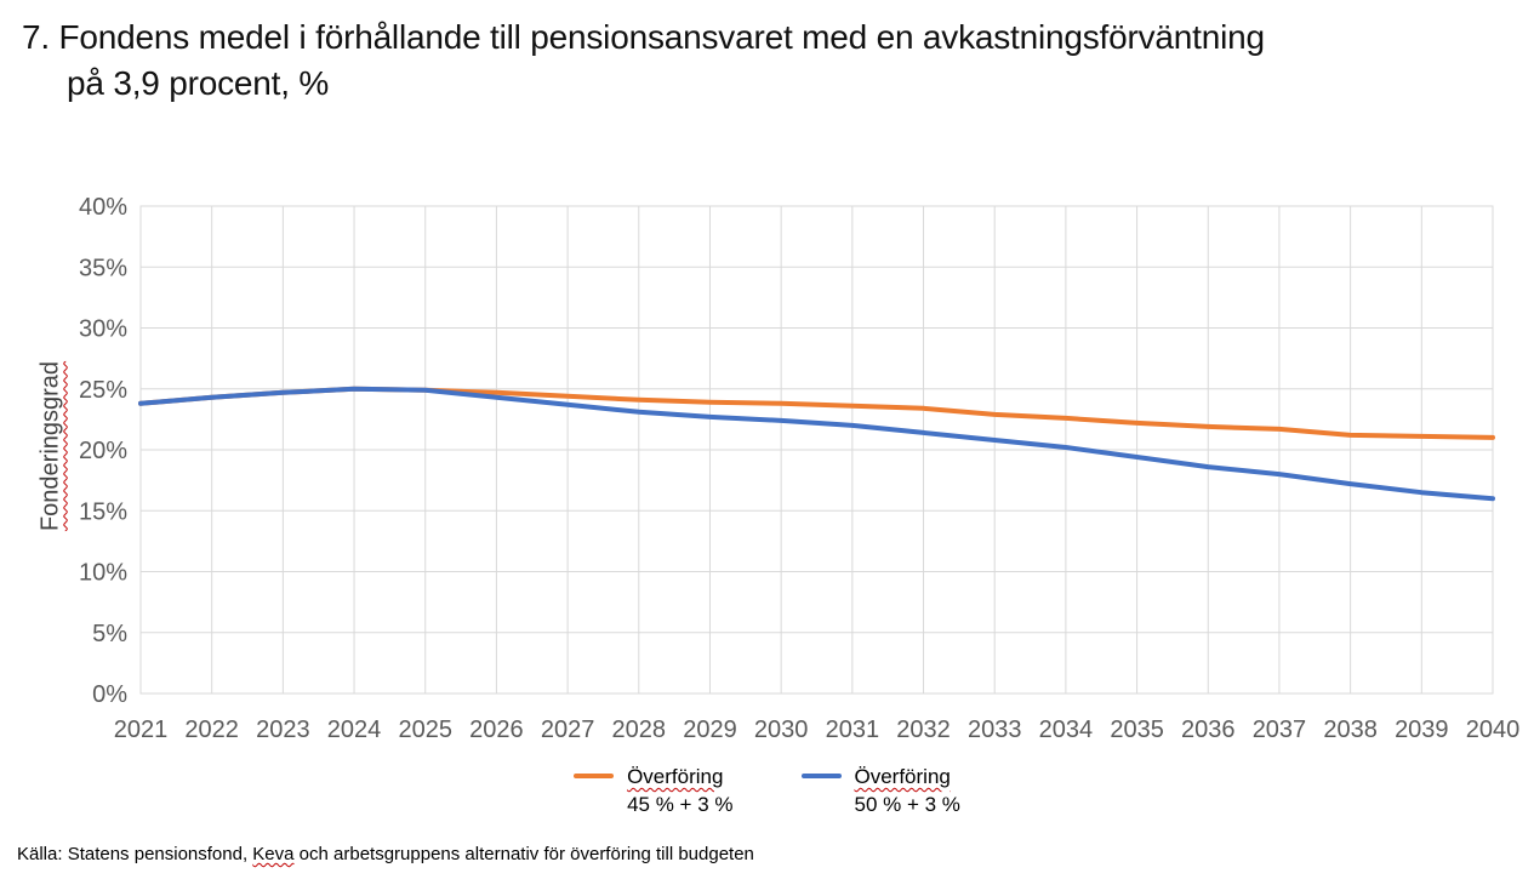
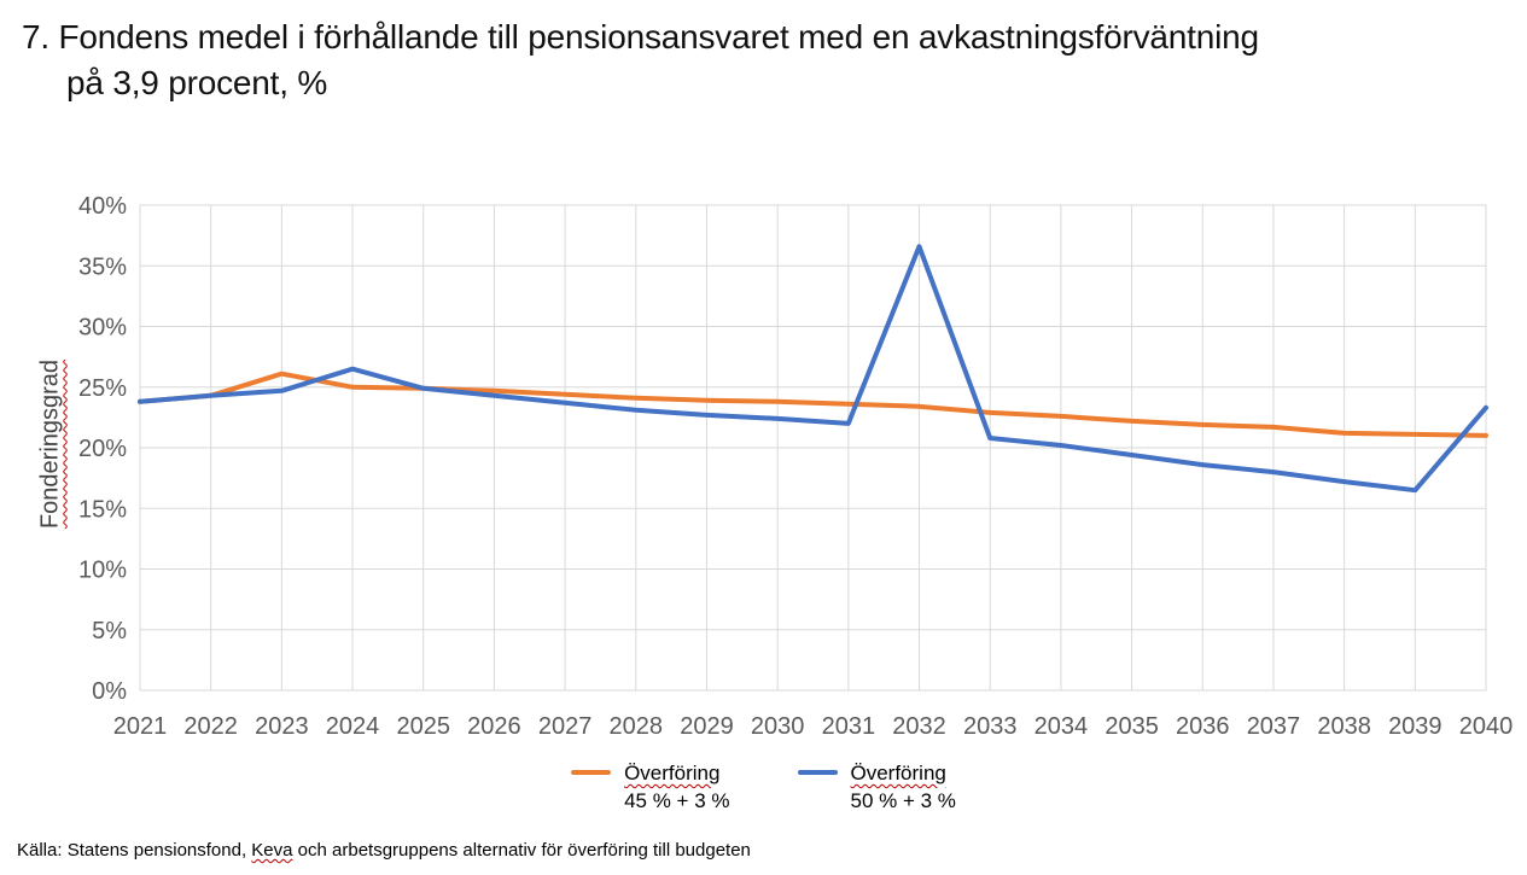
Överföring 45 % + 3 %/2023: 24.7% -> 26.1%
Överföring 50 % + 3 %/2024: 25.0% -> 26.5%
Överföring 50 % + 3 %/2032: 21.4% -> 36.6%
Överföring 50 % + 3 %/2040: 16.0% -> 23.3%
